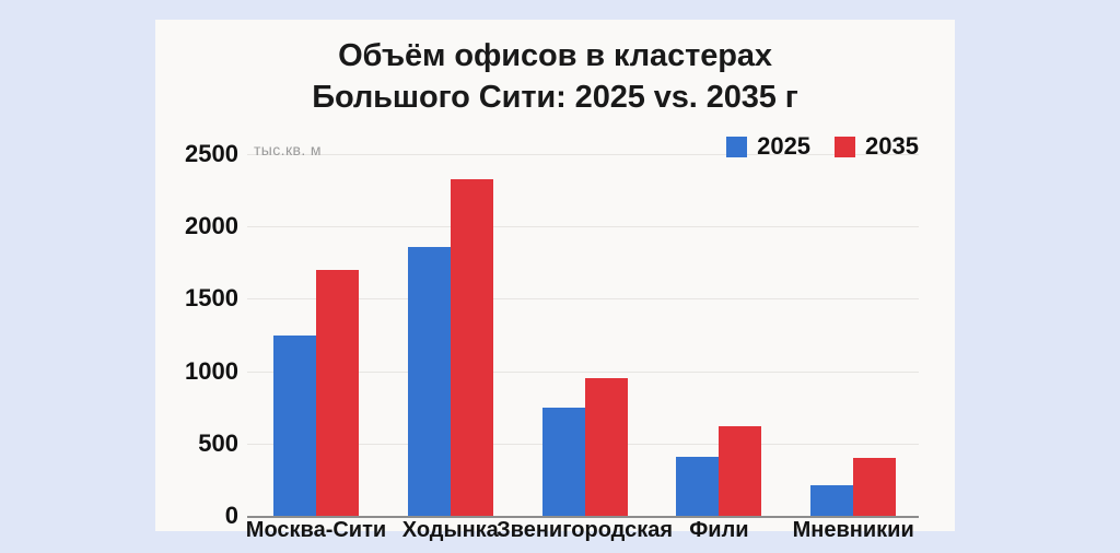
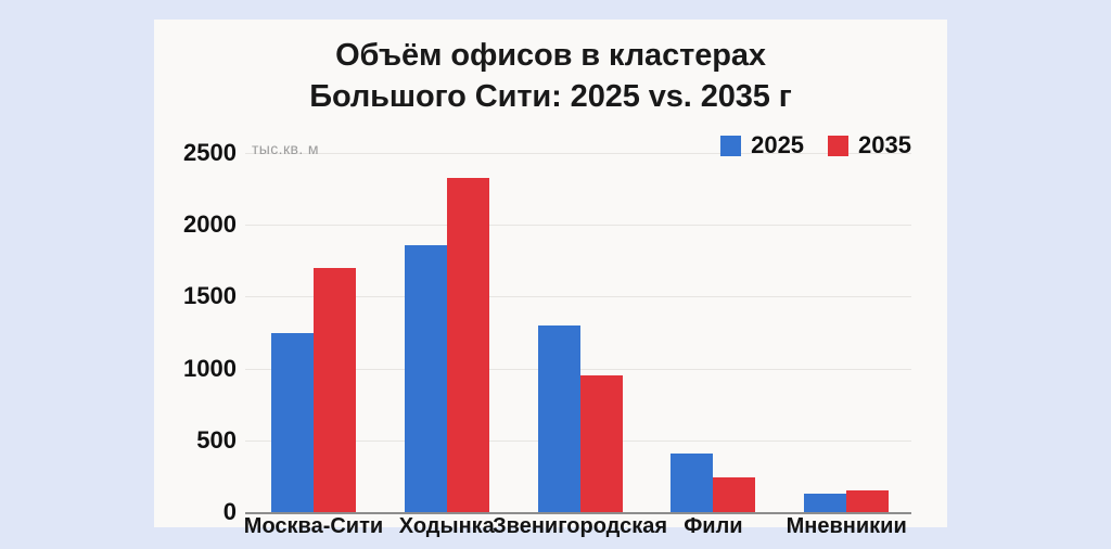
2025/Звенигородская: 750 -> 1300
2035/Фили: 620 -> 240
2025/Мневникии: 210 -> 130
2035/Мневникии: 400 -> 150
